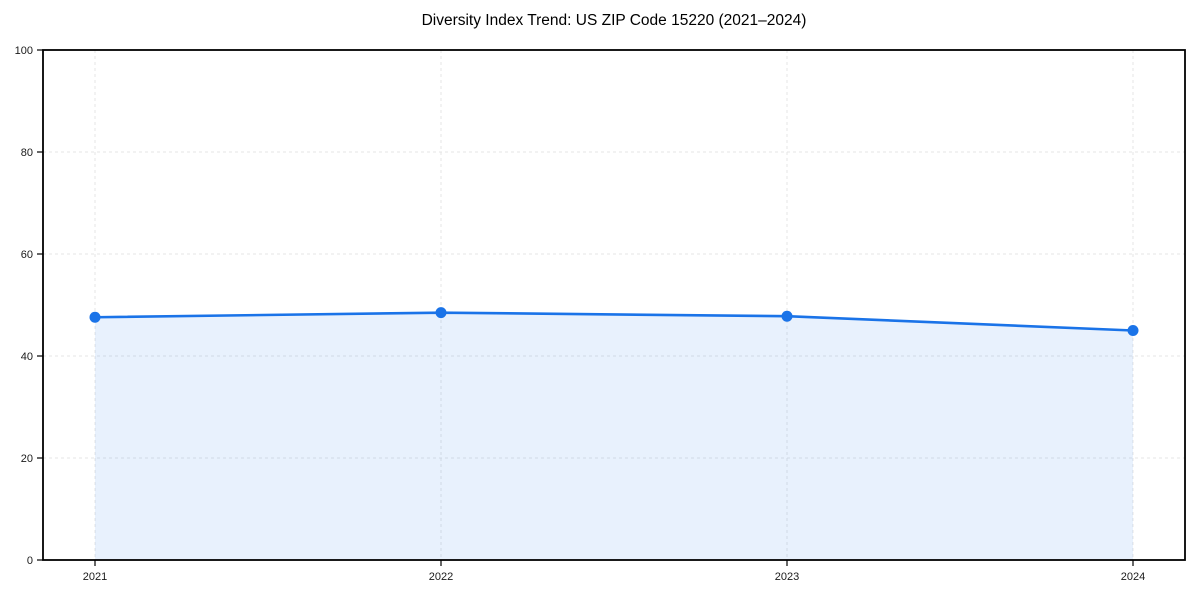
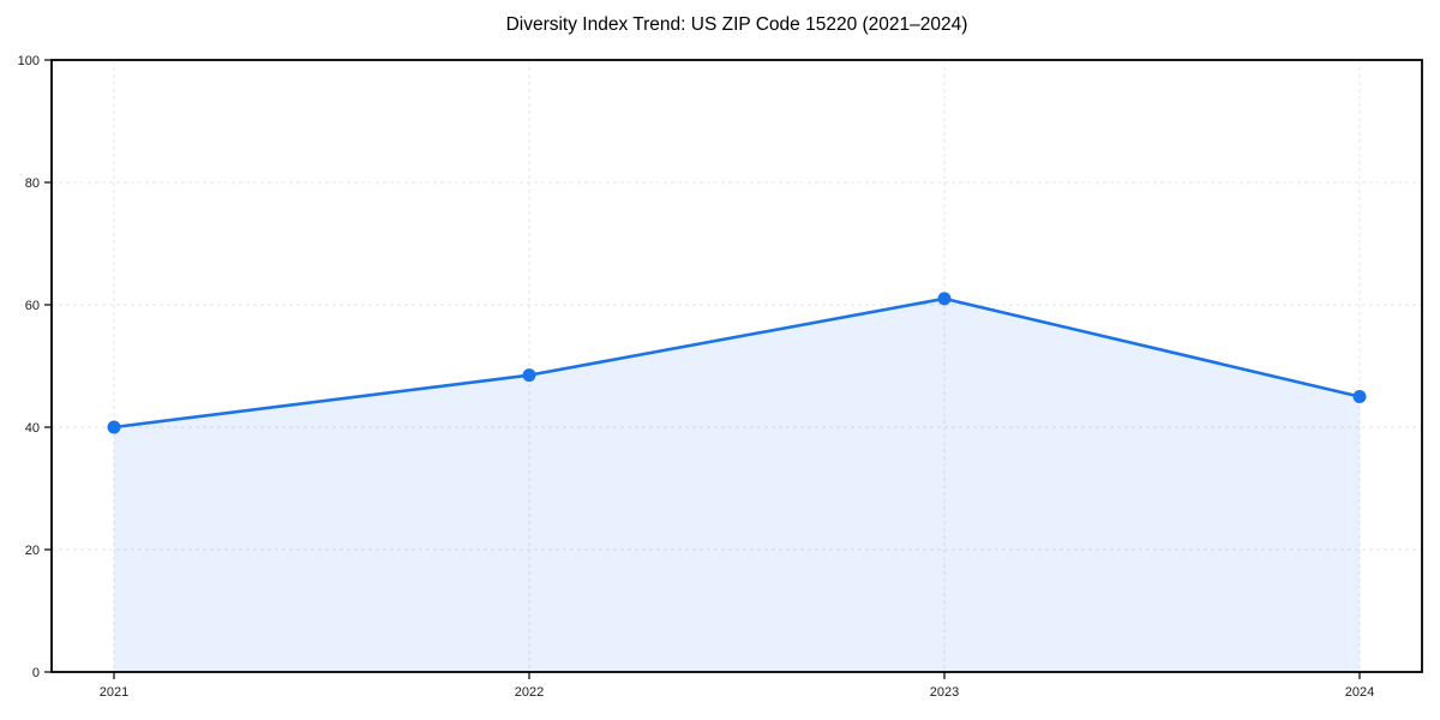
2021: 48 -> 40
2023: 48 -> 61
